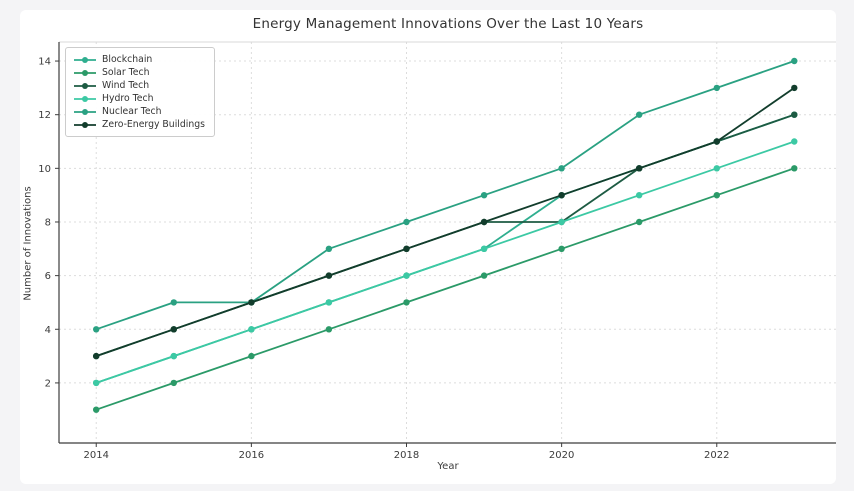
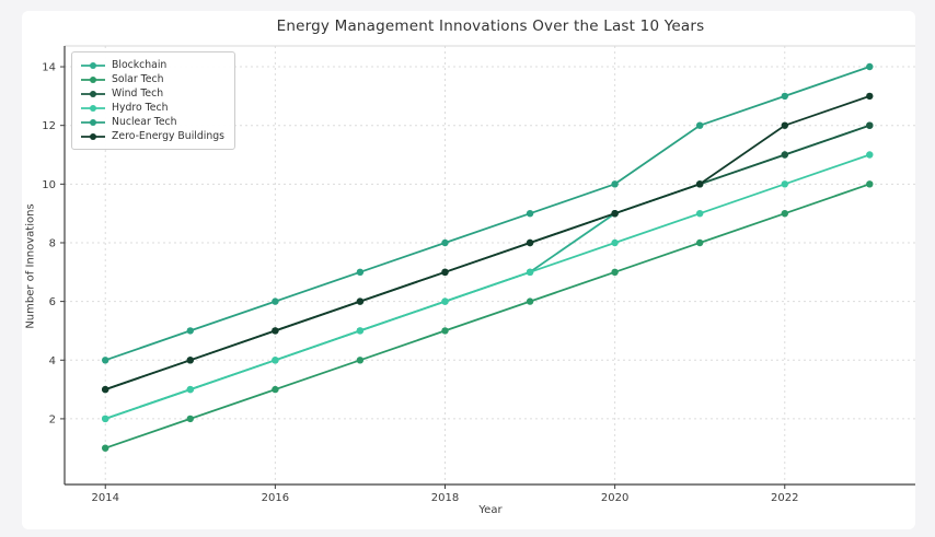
Nuclear Tech/2016: 5 -> 6
Wind Tech/2020: 8 -> 9
Zero-Energy Buildings/2022: 11 -> 12
